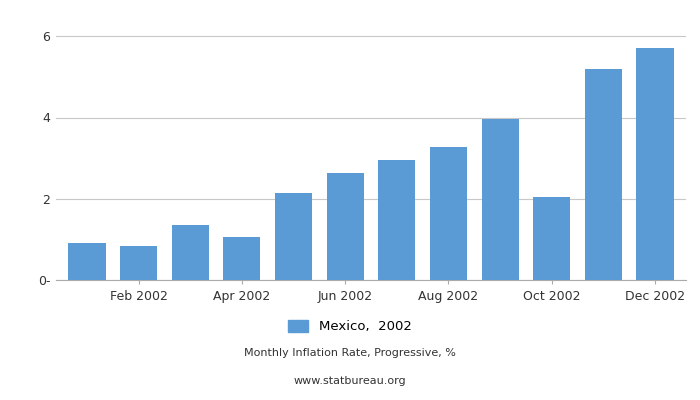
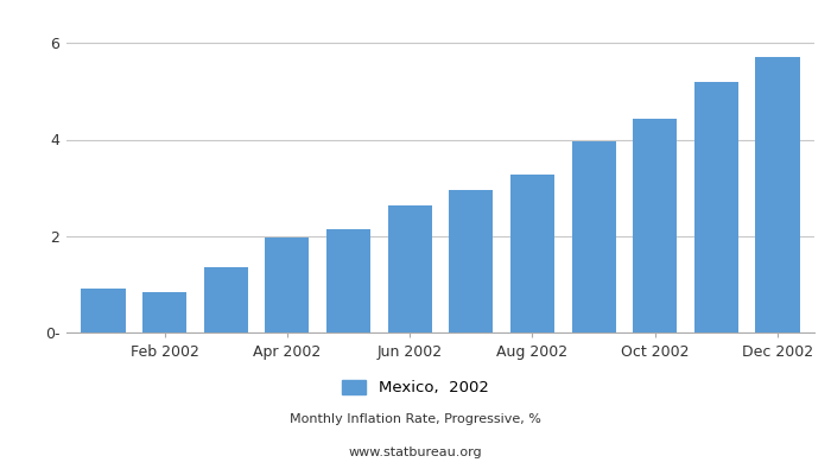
Apr 2002: 1.05 -> 1.97
Oct 2002: 2.05 -> 4.42
